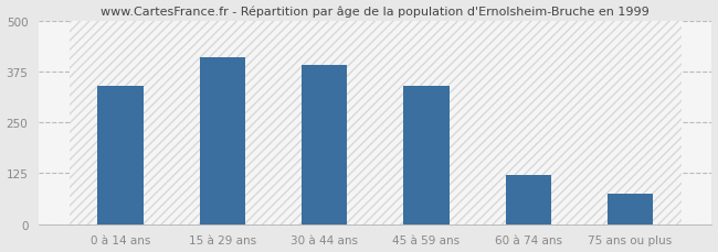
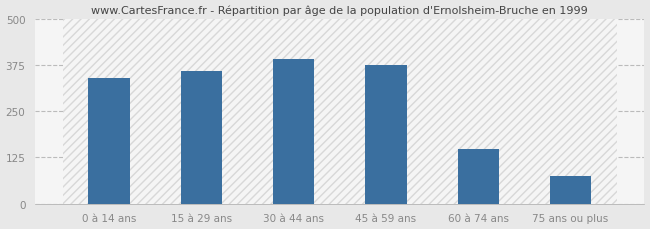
15 à 29 ans: 410 -> 358
45 à 59 ans: 340 -> 375
60 à 74 ans: 120 -> 148
